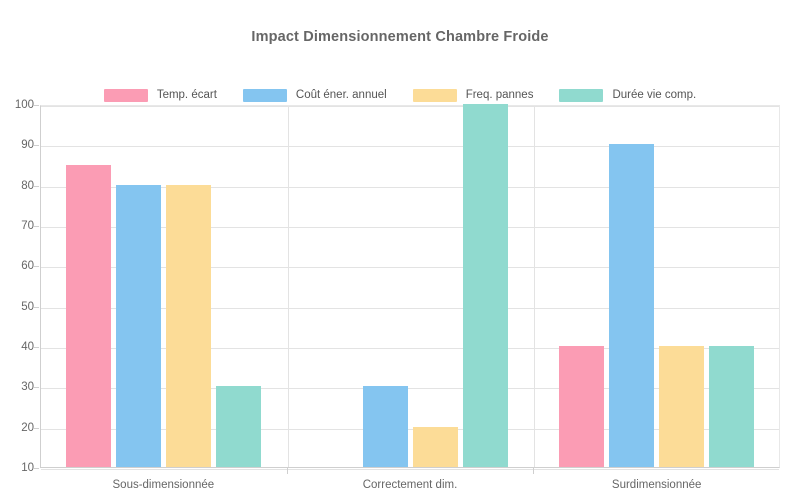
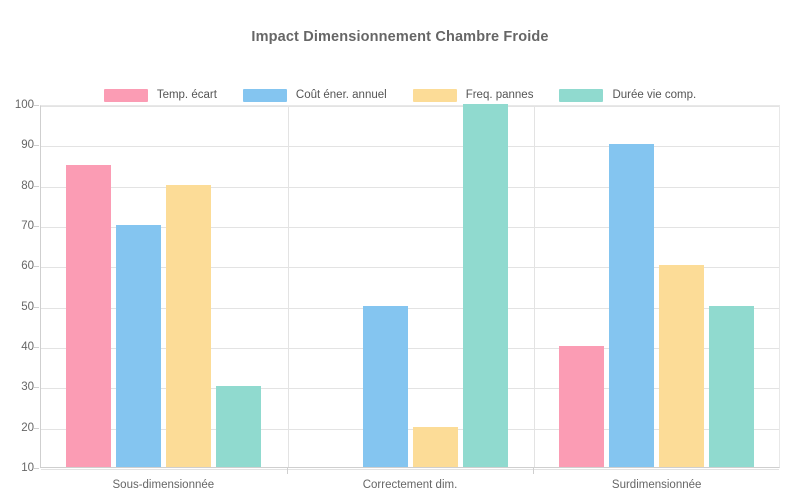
Coût éner. annuel/Sous-dimensionnée: 80 -> 70
Coût éner. annuel/Correctement dim.: 30 -> 50
Freq. pannes/Surdimensionnée: 40 -> 60
Durée vie comp./Surdimensionnée: 40 -> 50
